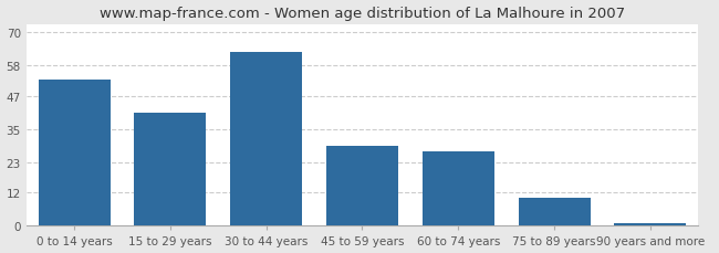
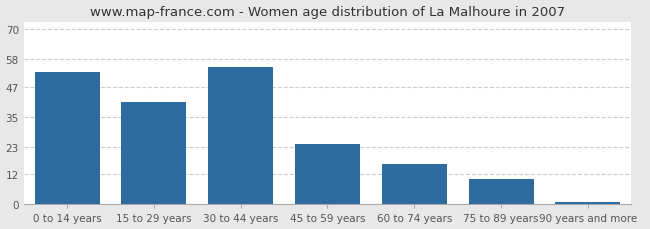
30 to 44 years: 63 -> 55
45 to 59 years: 29 -> 24
60 to 74 years: 27 -> 16
